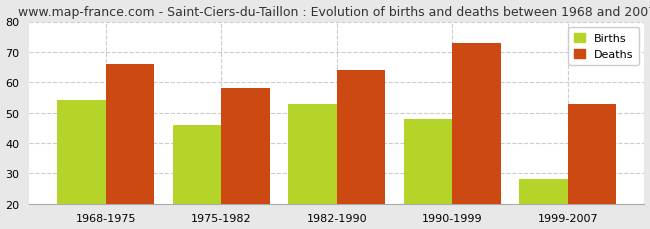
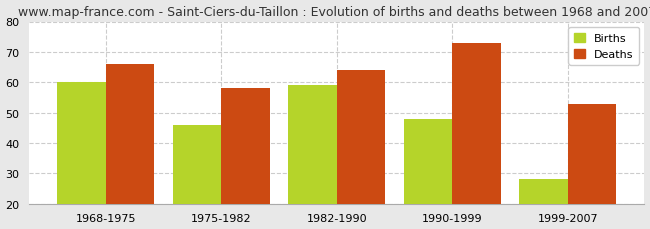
Births/1968-1975: 54 -> 60
Births/1982-1990: 53 -> 59
